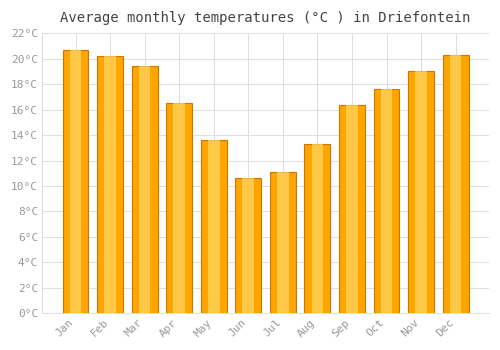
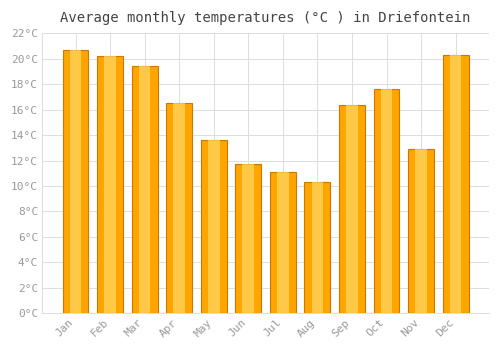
Jun: 10.6°C -> 11.7°C
Aug: 13.3°C -> 10.3°C
Nov: 19.0°C -> 12.9°C
